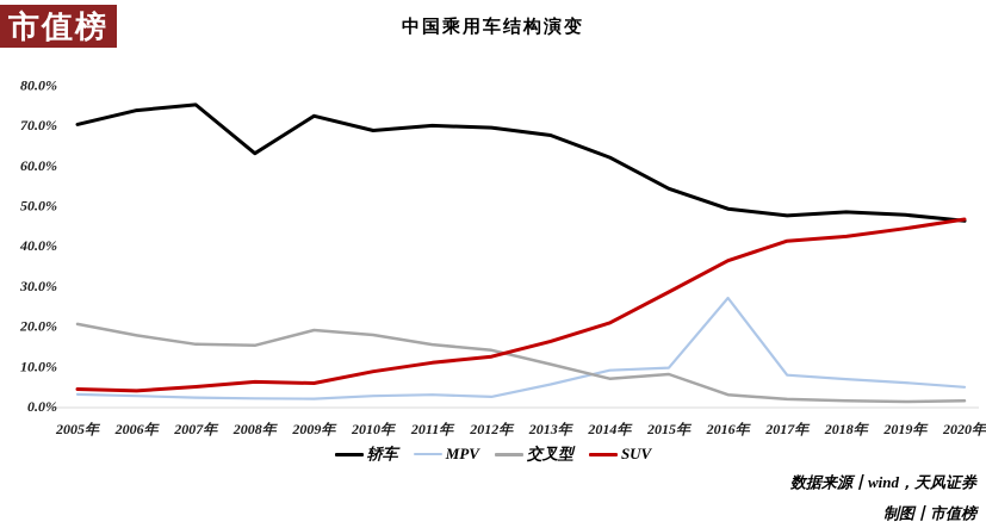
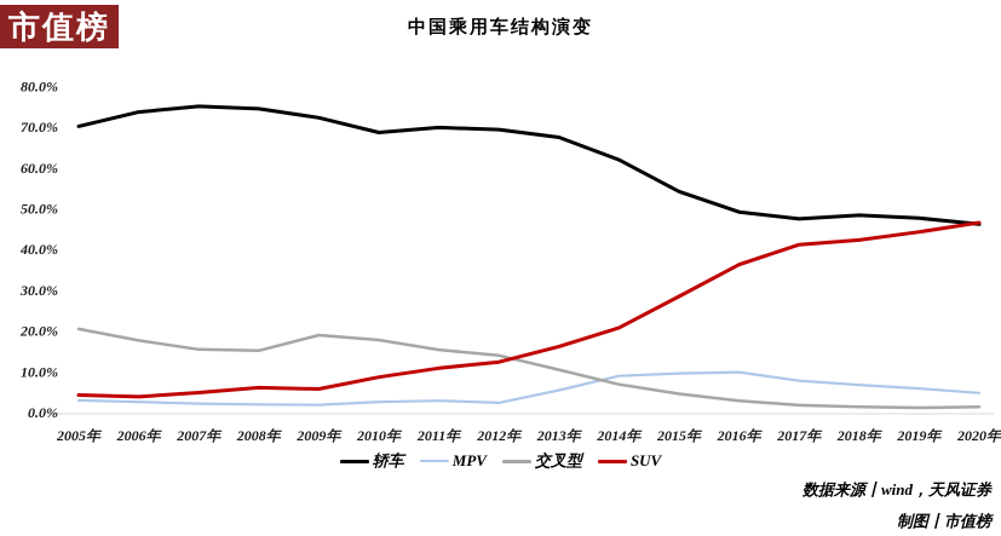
轿车/2008年: 63% -> 74%
交叉型/2015年: 8% -> 5%
MPV/2016年: 27% -> 10%
